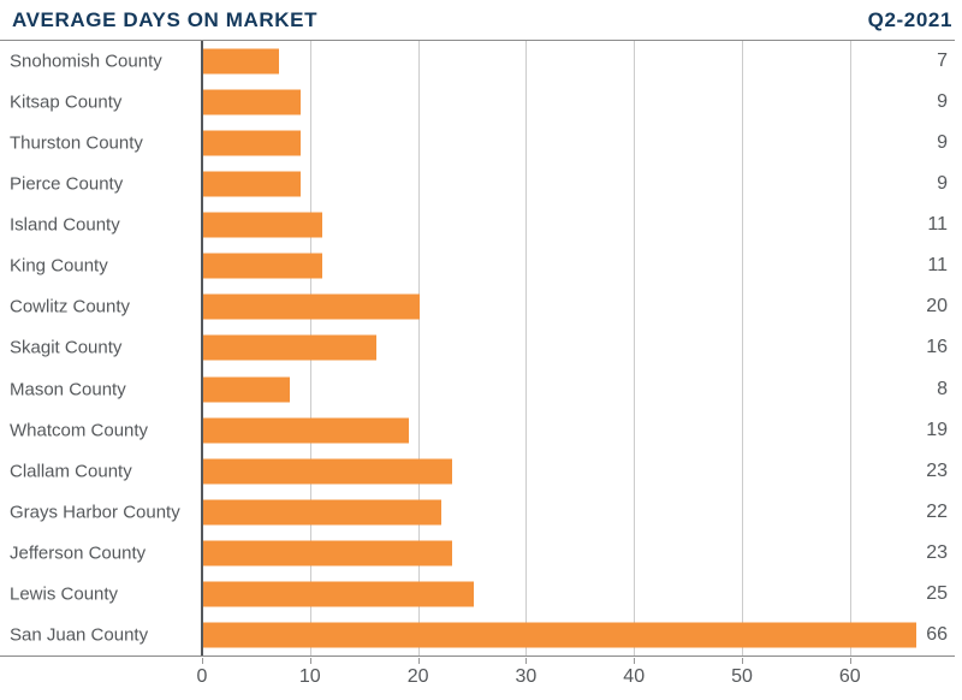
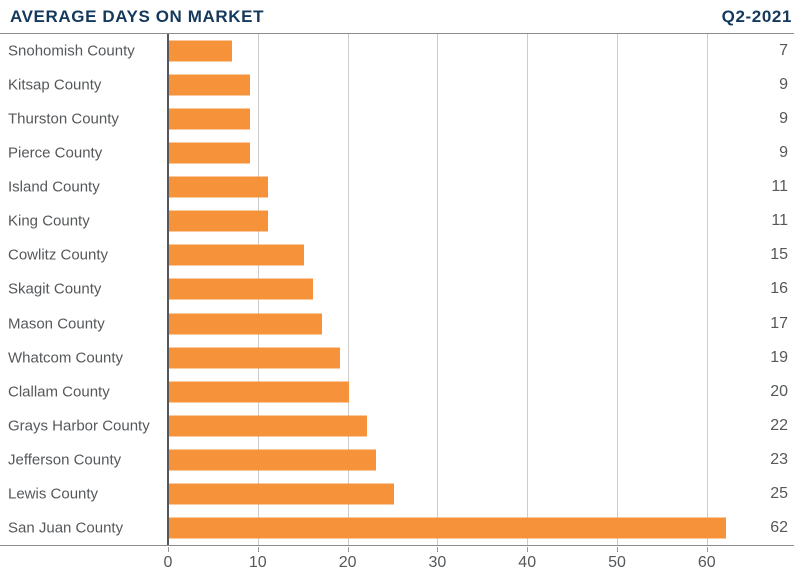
Cowlitz County: 20 -> 15
Mason County: 8 -> 17
Clallam County: 23 -> 20
San Juan County: 66 -> 62
